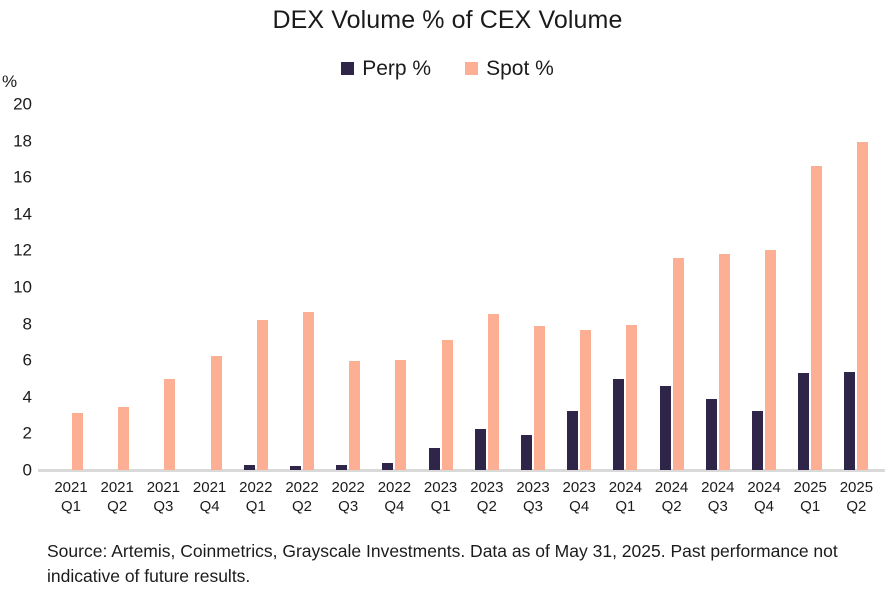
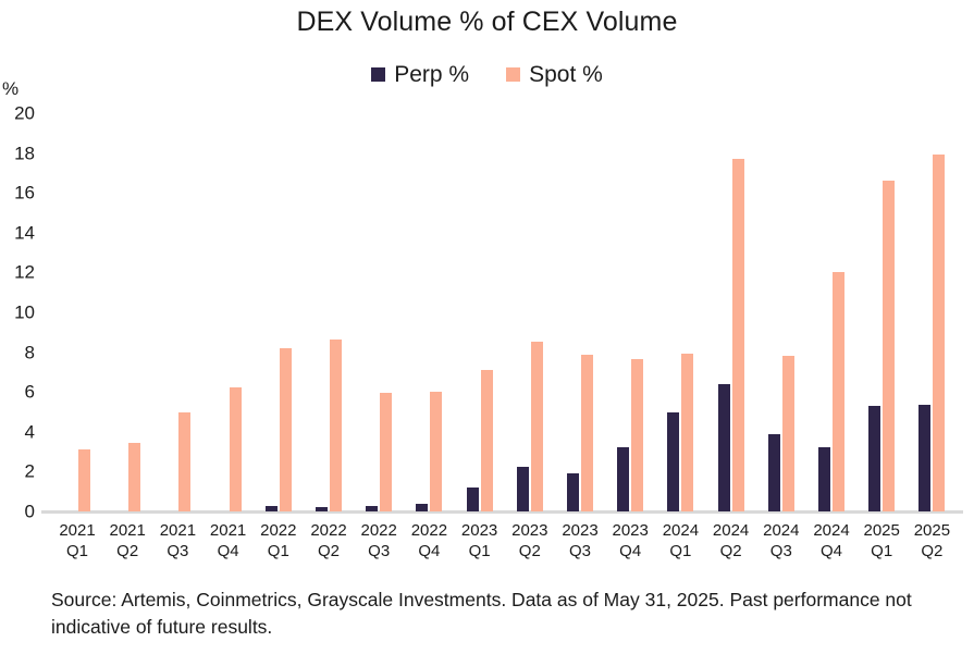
Perp %/2024 Q2: 4.6 -> 6.4
Spot %/2024 Q2: 11.6 -> 17.7
Spot %/2024 Q3: 11.8 -> 7.8
